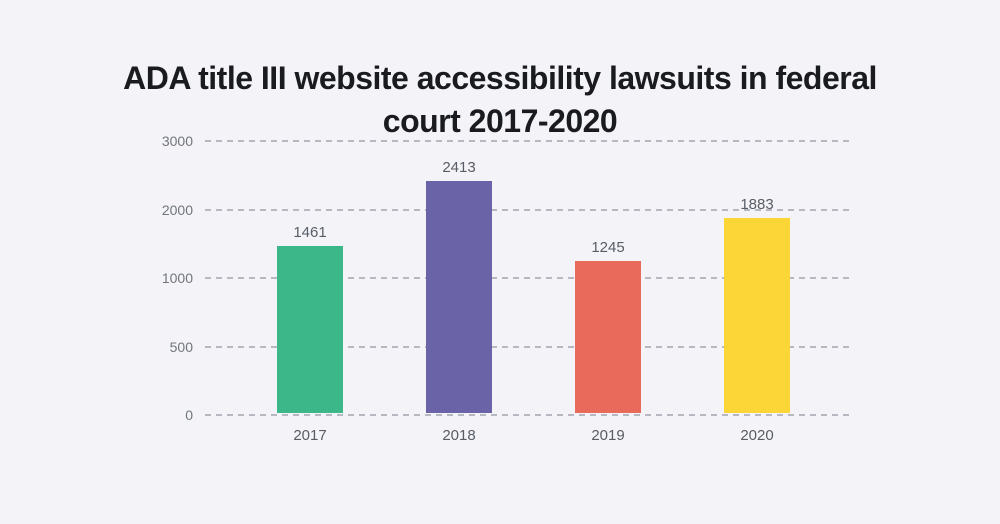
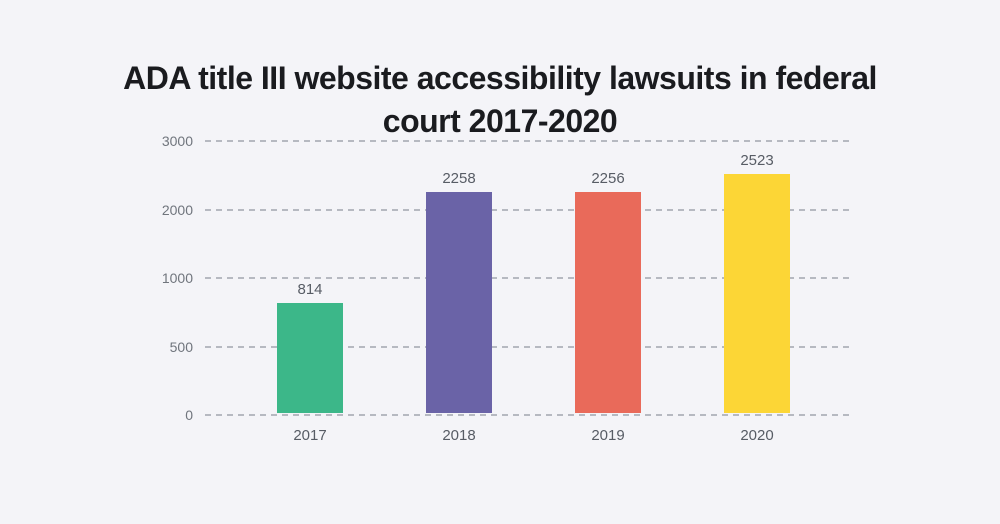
2017: 1461 -> 814
2018: 2413 -> 2258
2019: 1245 -> 2256
2020: 1883 -> 2523
